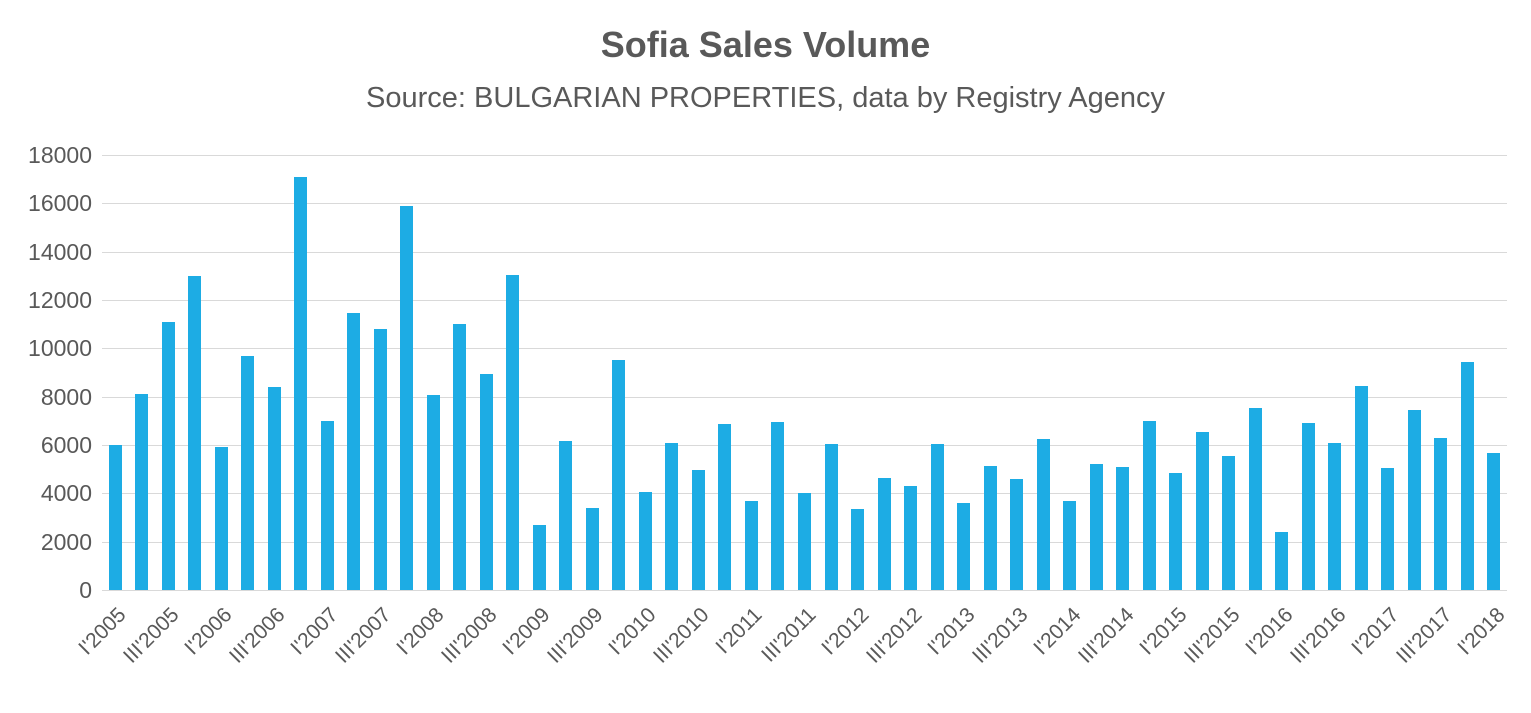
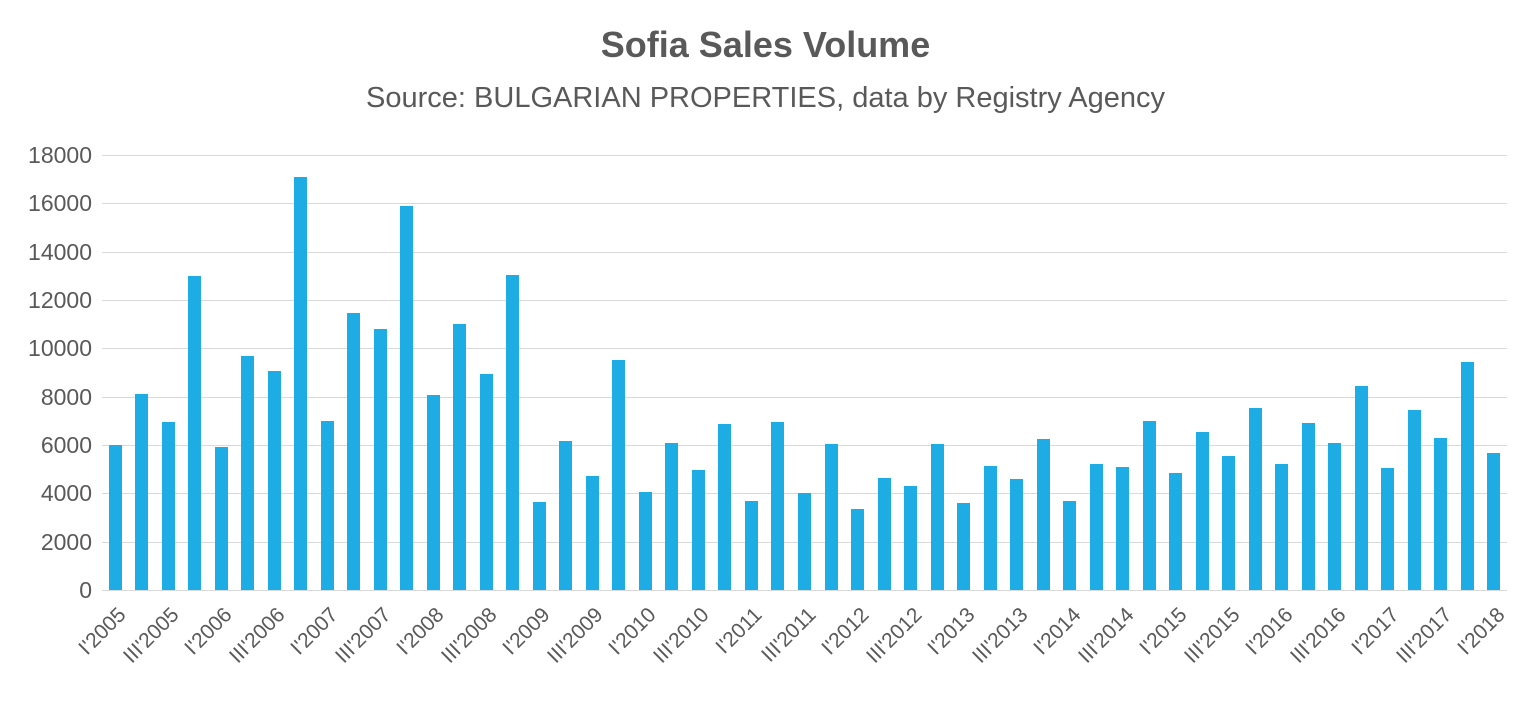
III'2005: 11100 -> 7000
III'2006: 8400 -> 9000
I'2009: 2700 -> 3600
III'2009: 3400 -> 4700
I'2016: 2400 -> 5200
